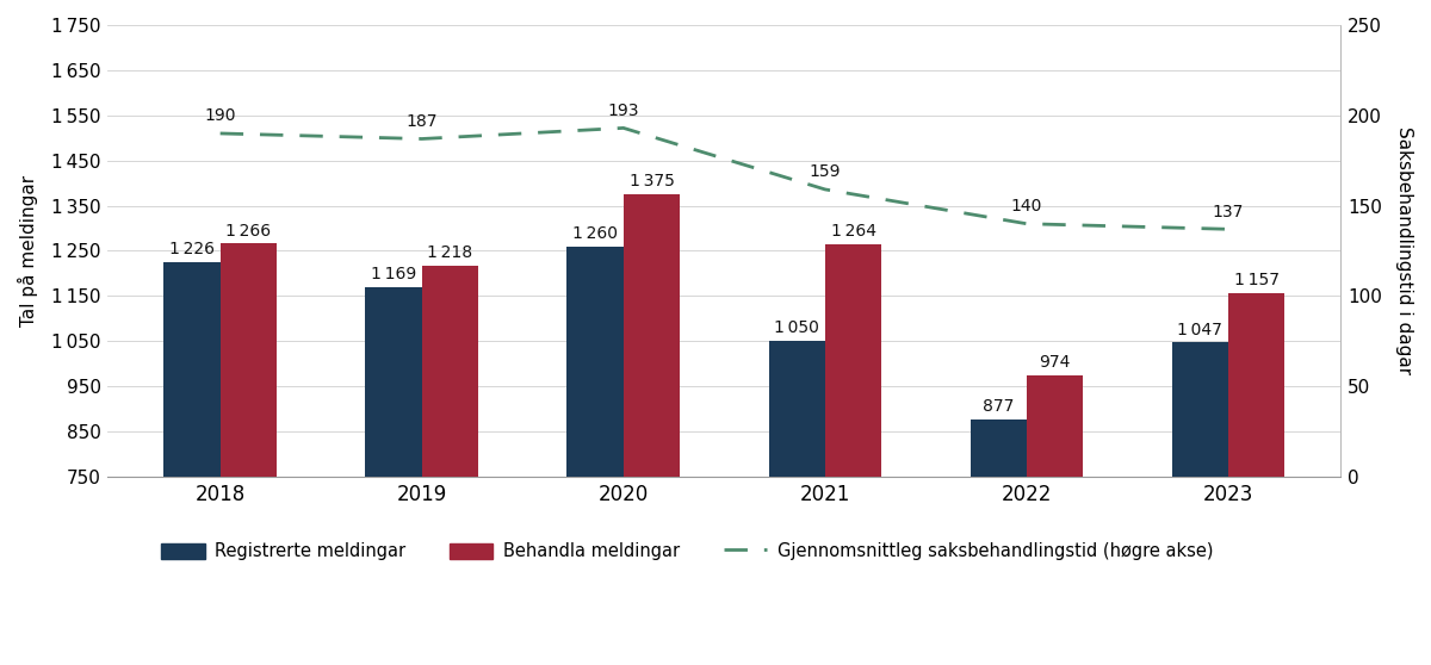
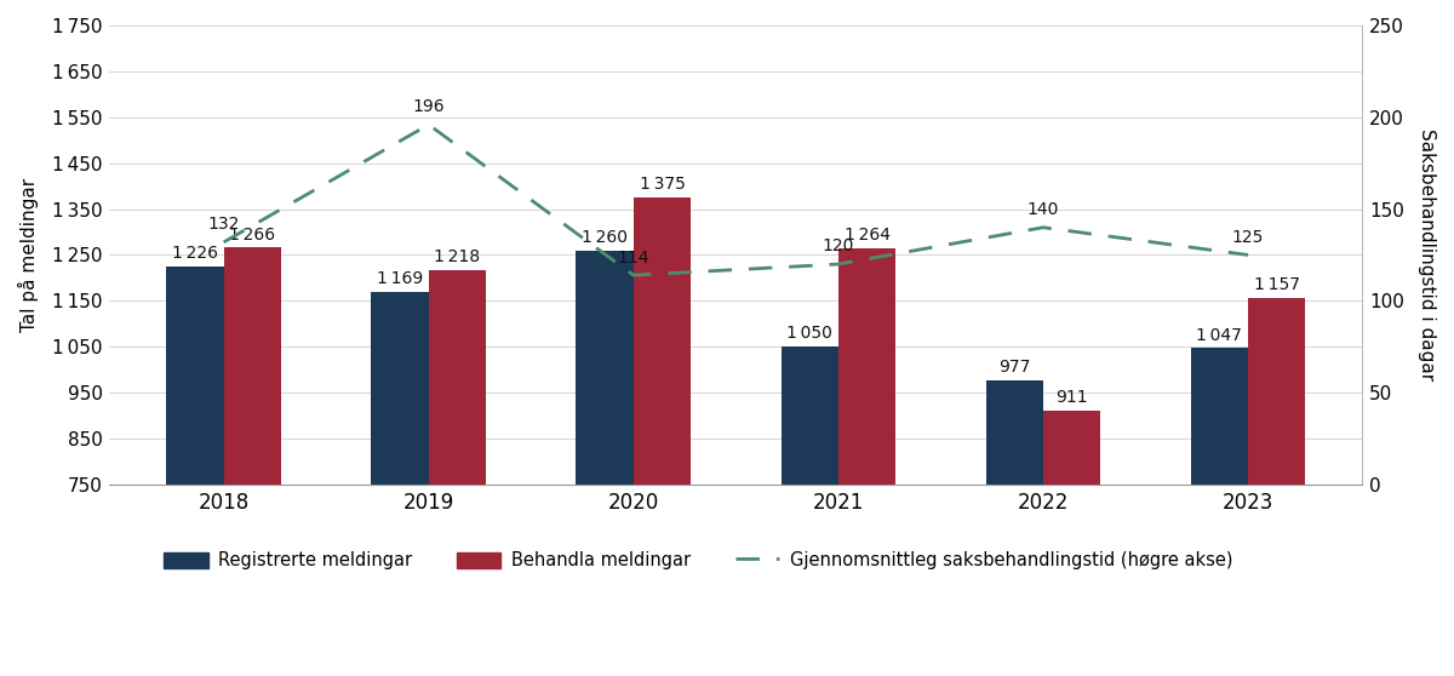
Gjennomsnittleg saksbehandlingstid (høgre akse)/2018: 190 -> 132
Gjennomsnittleg saksbehandlingstid (høgre akse)/2019: 187 -> 196
Gjennomsnittleg saksbehandlingstid (høgre akse)/2020: 193 -> 114
Gjennomsnittleg saksbehandlingstid (høgre akse)/2021: 159 -> 120
Registrerte meldingar/2022: 877 -> 977
Behandla meldingar/2022: 974 -> 911
Gjennomsnittleg saksbehandlingstid (høgre akse)/2023: 137 -> 125
